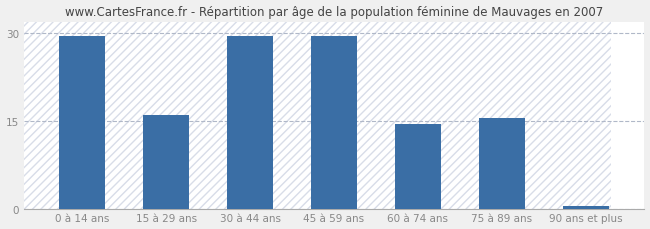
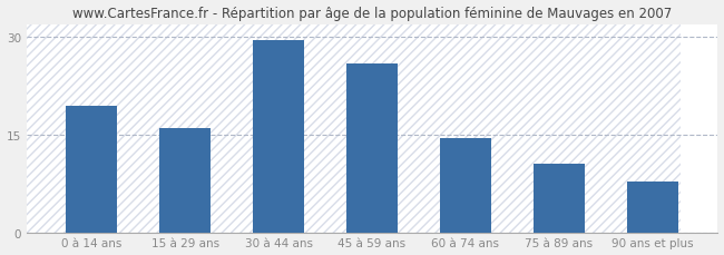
0 à 14 ans: 29.5 -> 19.4
45 à 59 ans: 29.5 -> 26.0
75 à 89 ans: 15.5 -> 10.6
90 ans et plus: 0.4 -> 7.8
